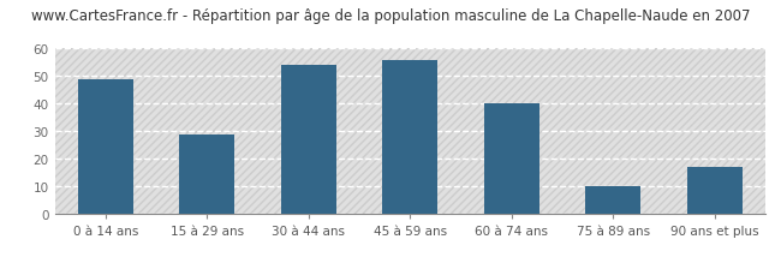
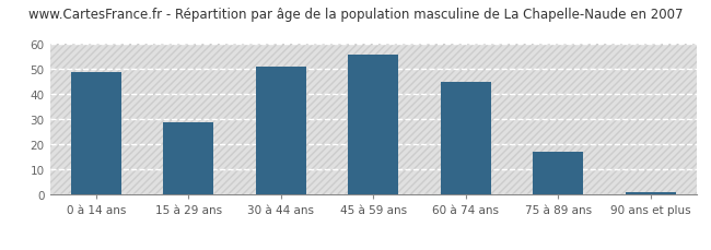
30 à 44 ans: 54 -> 51
60 à 74 ans: 40 -> 45
75 à 89 ans: 10 -> 17
90 ans et plus: 17 -> 1
